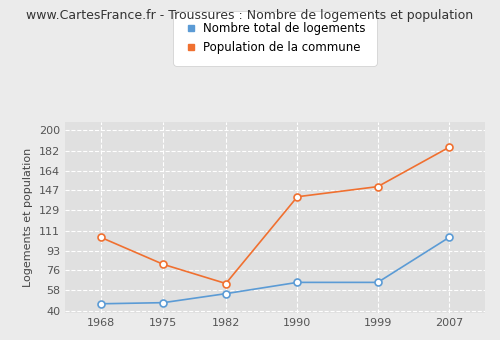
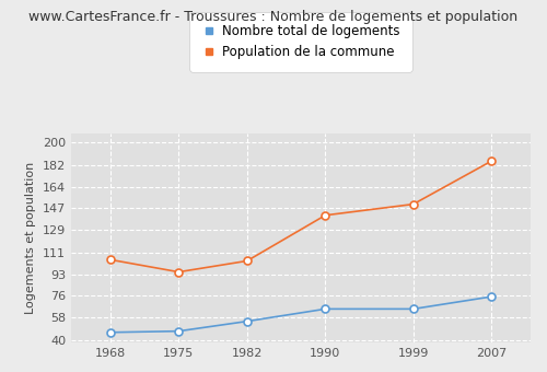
Population de la commune/1975: 81 -> 95
Population de la commune/1982: 64 -> 104
Nombre total de logements/2007: 105 -> 75
